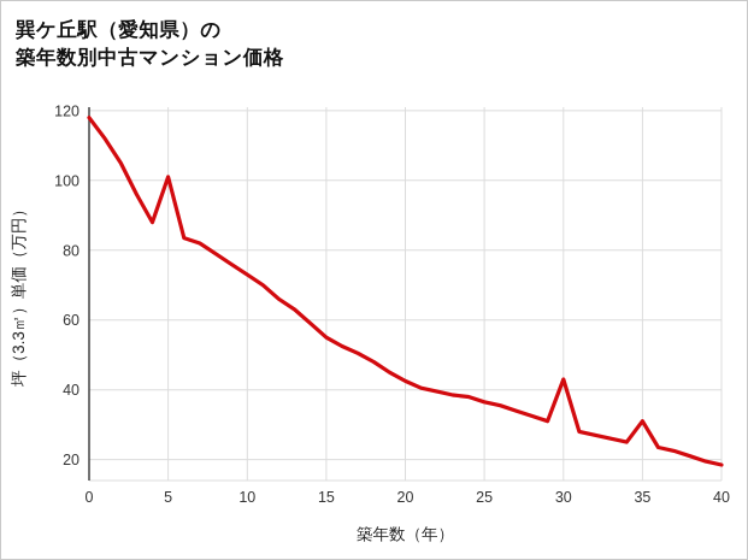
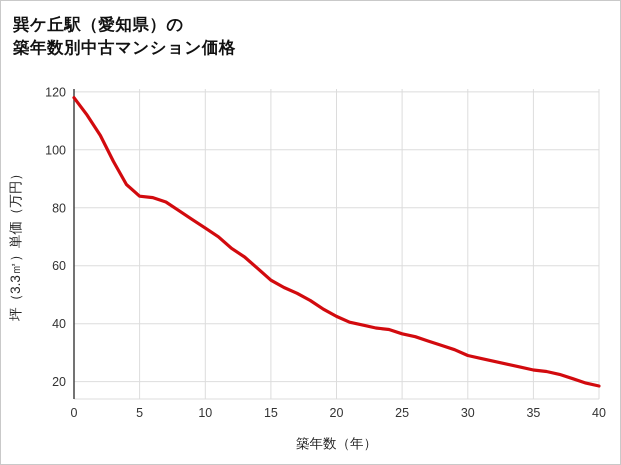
5: 101 -> 84
30: 43 -> 29
35: 31 -> 24
